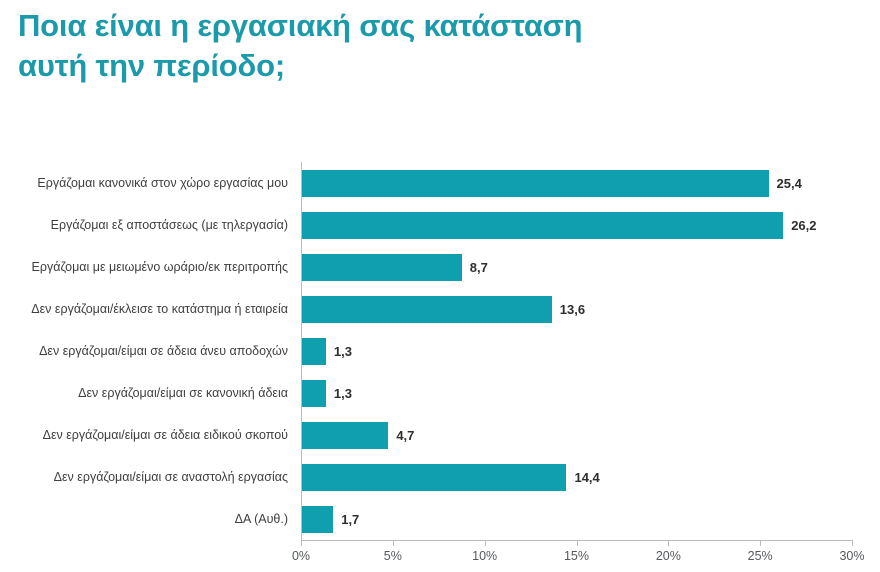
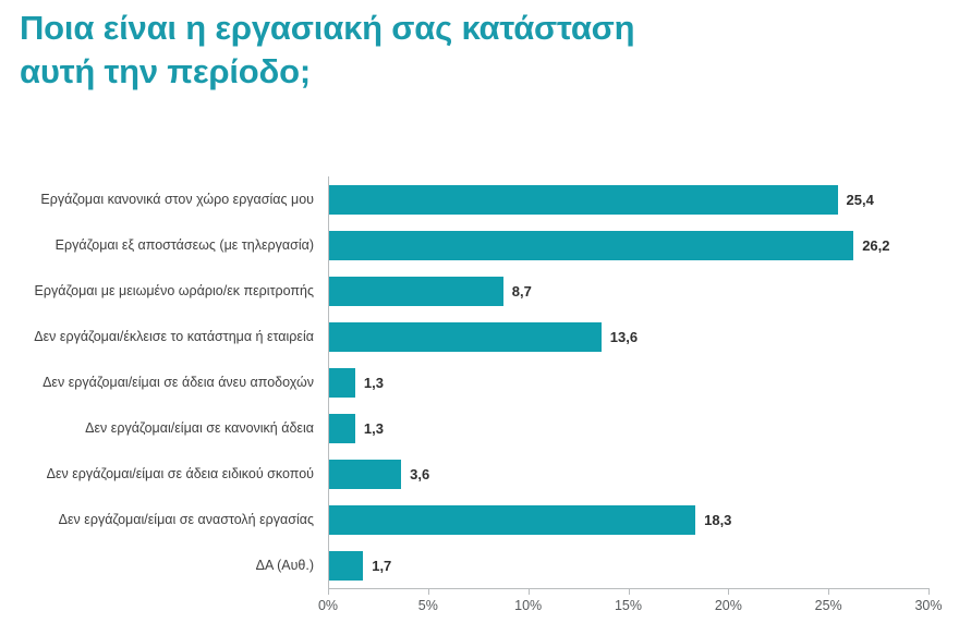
Δεν εργάζομαι/είμαι σε άδεια ειδικού σκοπού: 4,7 -> 3,6
Δεν εργάζομαι/είμαι σε αναστολή εργασίας: 14,4 -> 18,3
